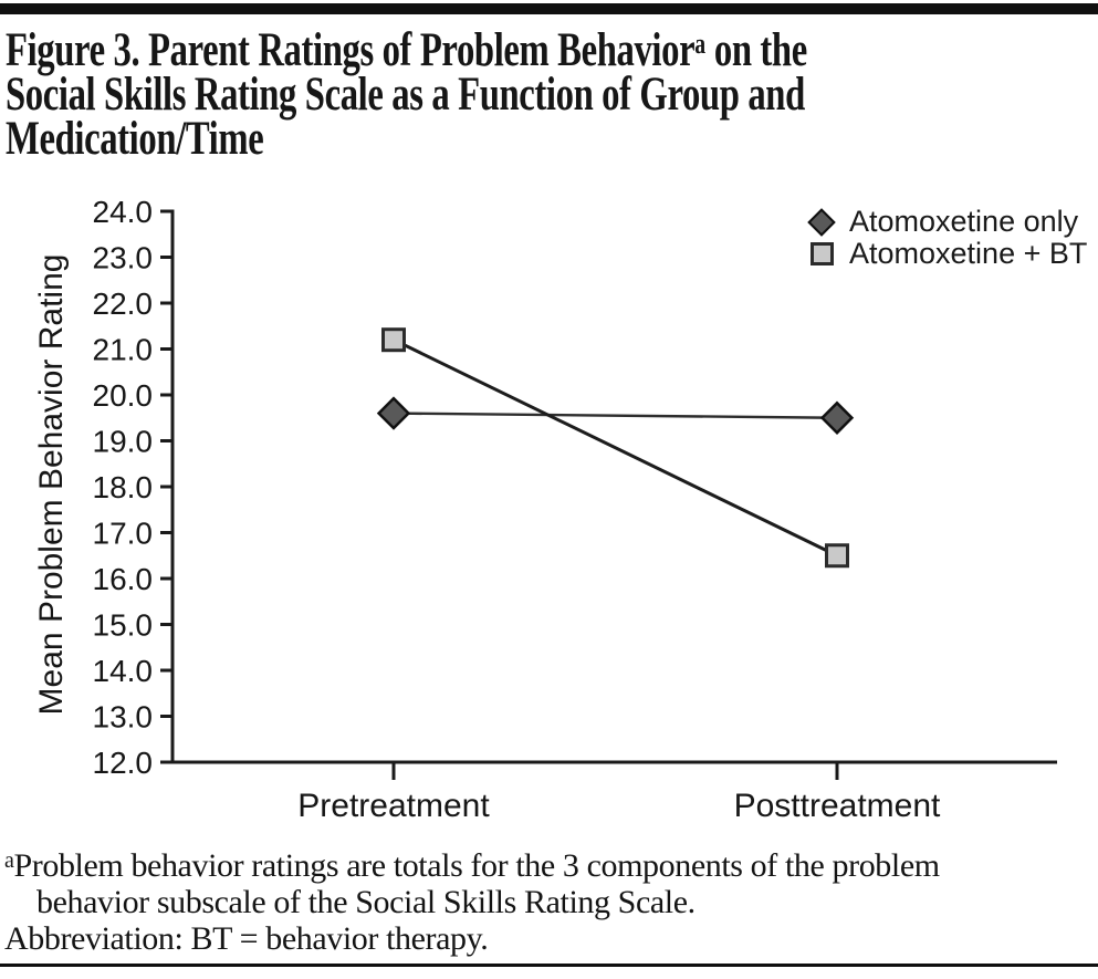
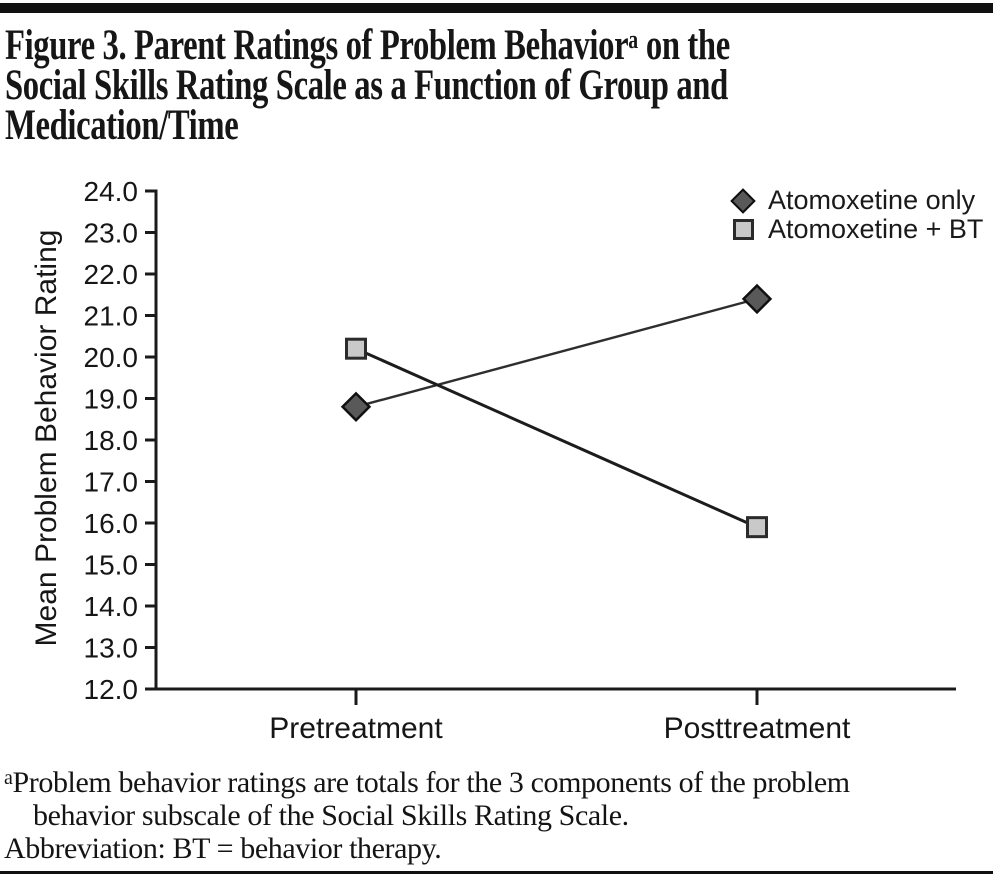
Atomoxetine only/Pretreatment: 19.6 -> 18.8
Atomoxetine + BT/Pretreatment: 21.2 -> 20.2
Atomoxetine only/Posttreatment: 19.5 -> 21.4
Atomoxetine + BT/Posttreatment: 16.5 -> 15.9
